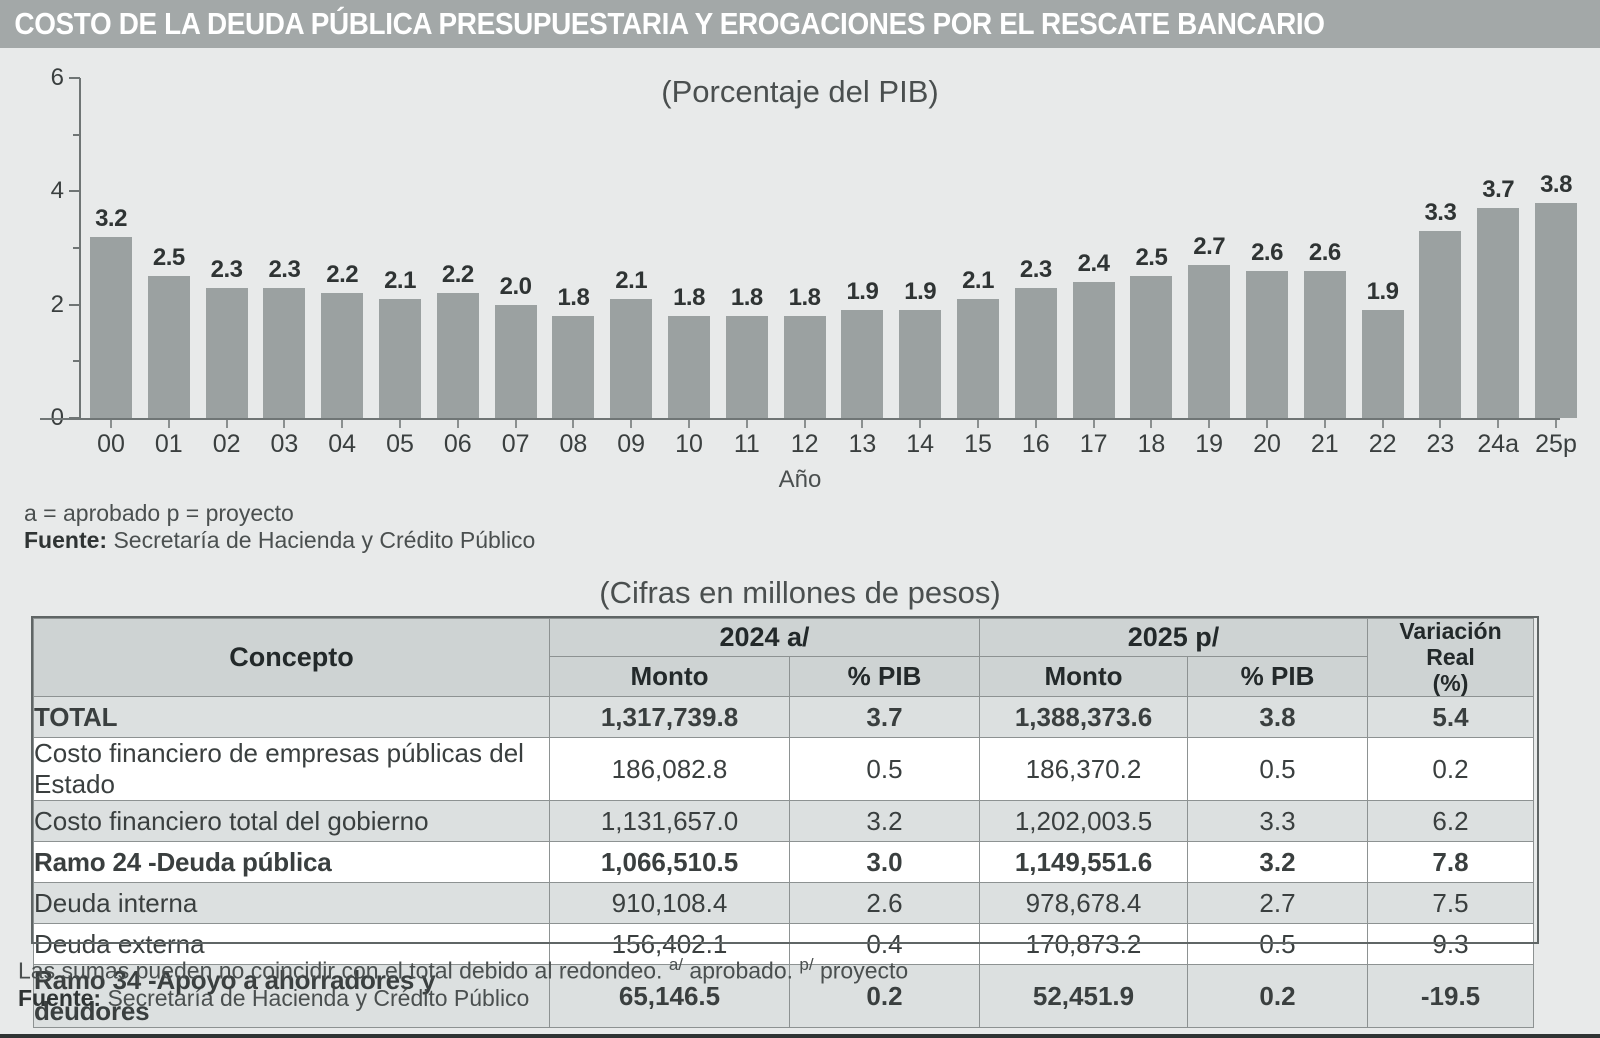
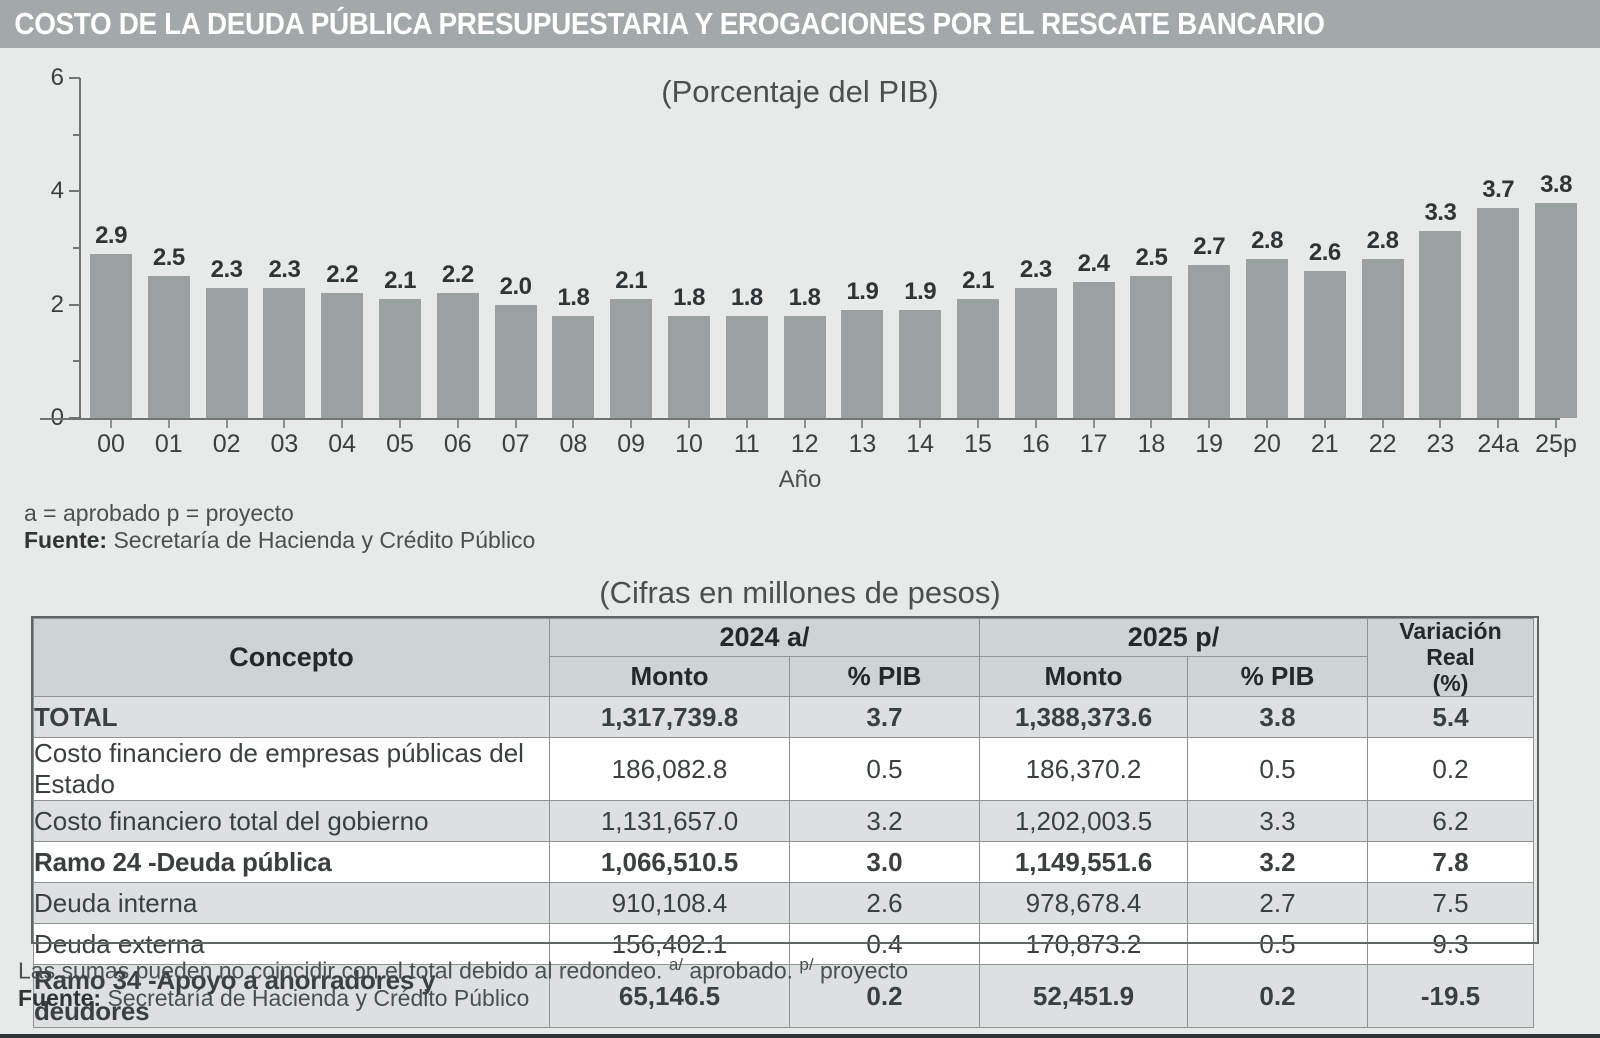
00: 3.2 -> 2.9
20: 2.6 -> 2.8
22: 1.9 -> 2.8
